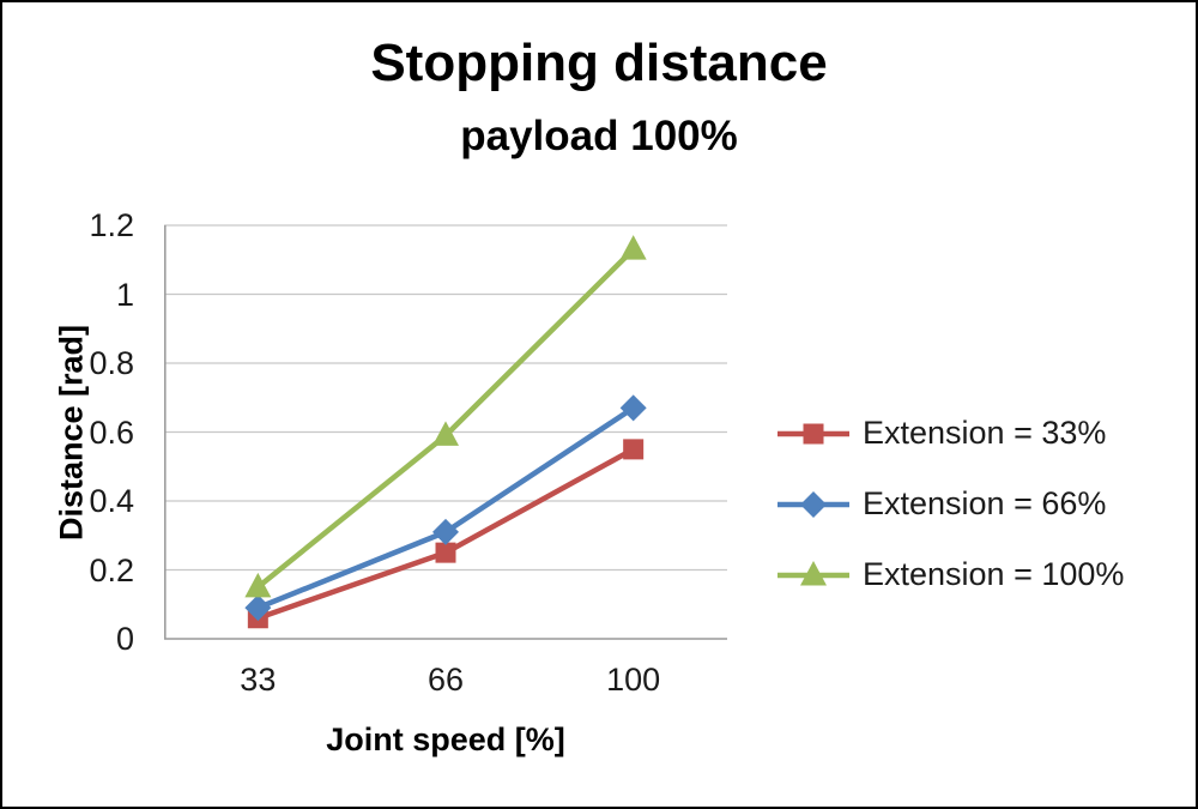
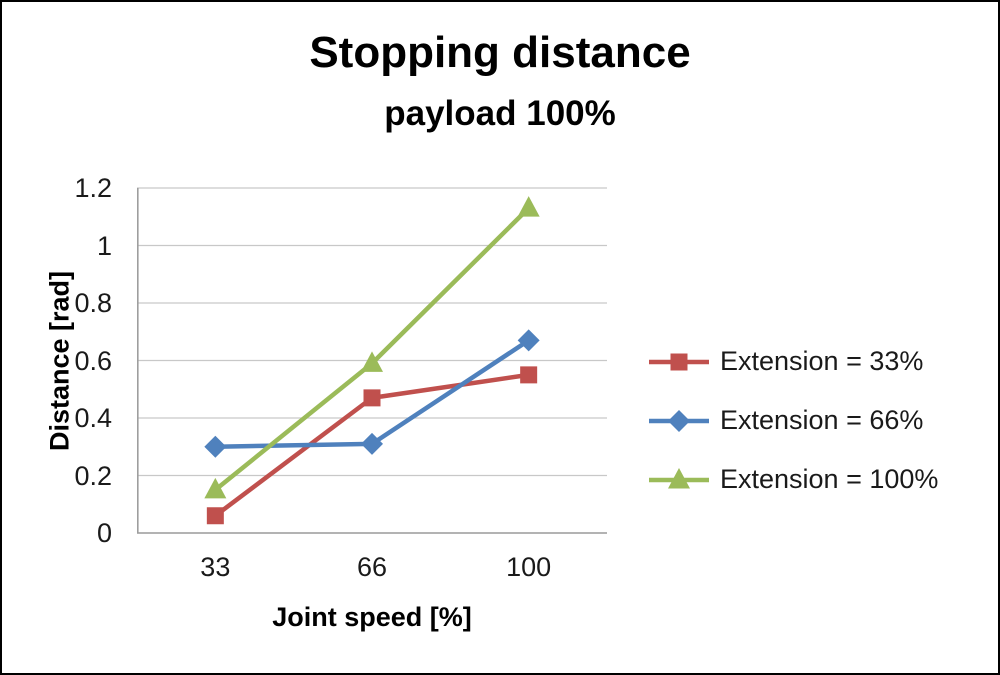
Extension = 66%/33: 0.09 -> 0.30
Extension = 33%/66: 0.25 -> 0.47
